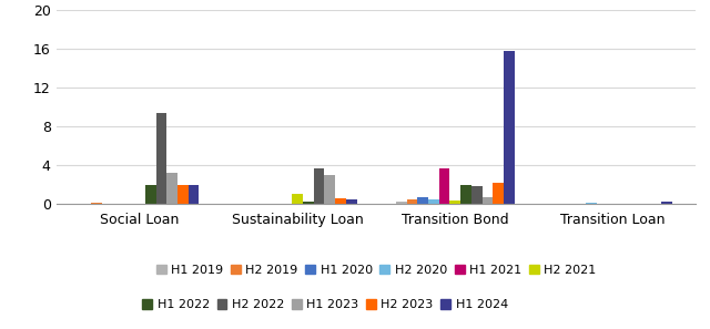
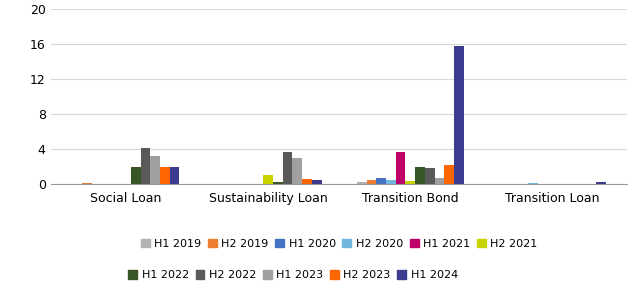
H2 2022/Social Loan: 9.4 -> 4.1
